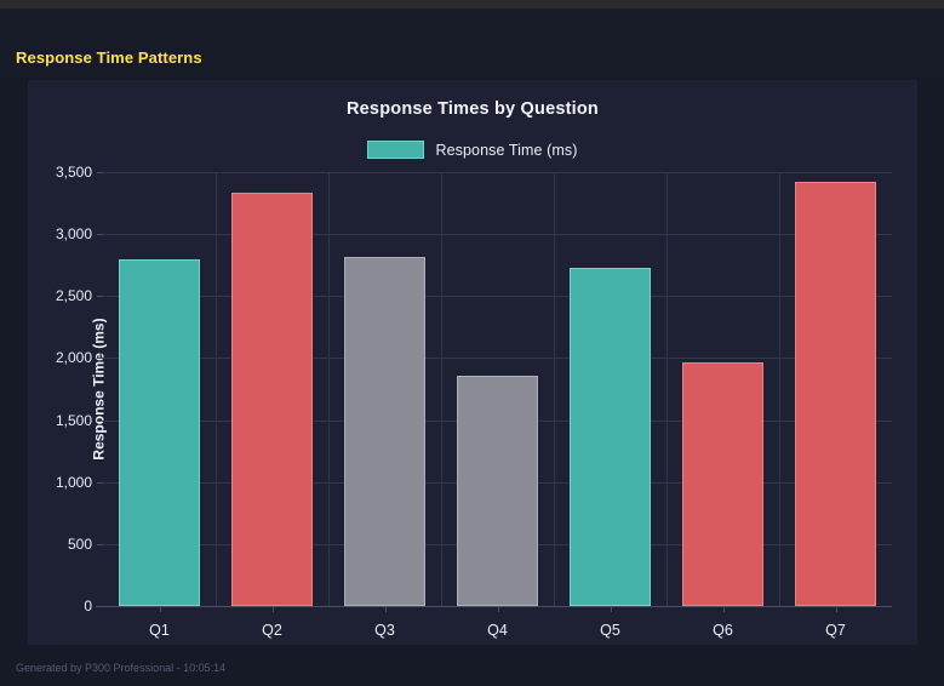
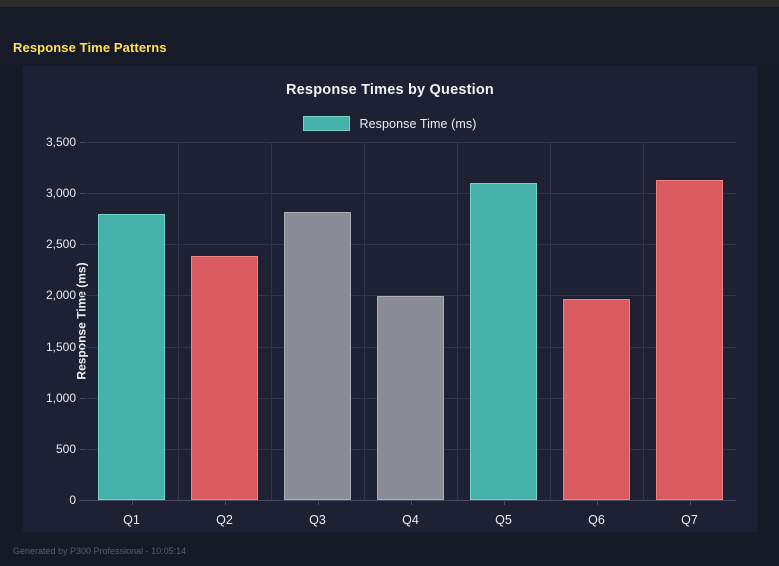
Q2: 3330 -> 2390
Q4: 1860 -> 1990
Q5: 2730 -> 3100
Q7: 3420 -> 3130
